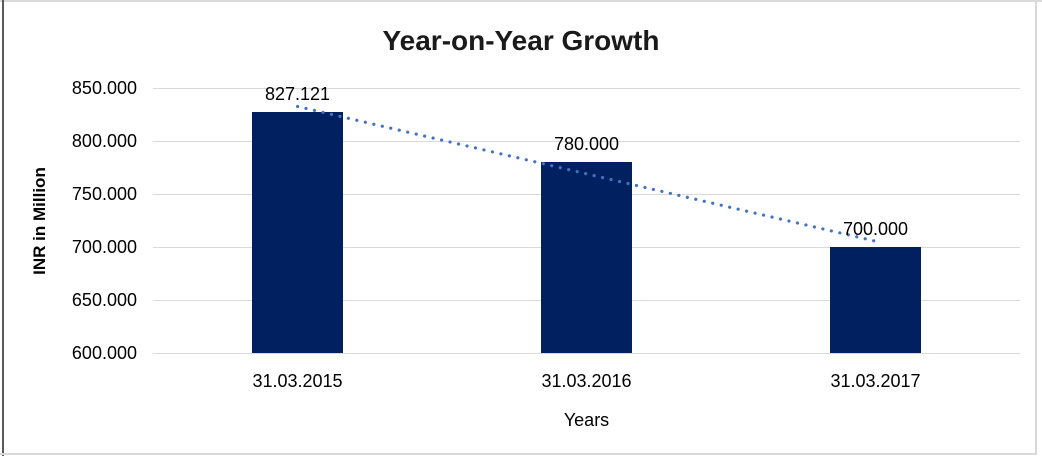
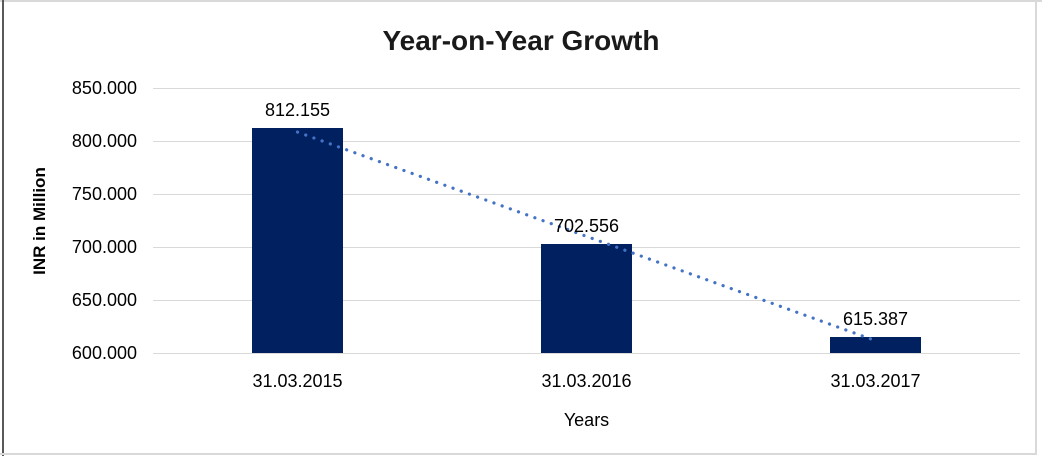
31.03.2015: 827.121 -> 812.155
31.03.2016: 780.000 -> 702.556
31.03.2017: 700.000 -> 615.387
